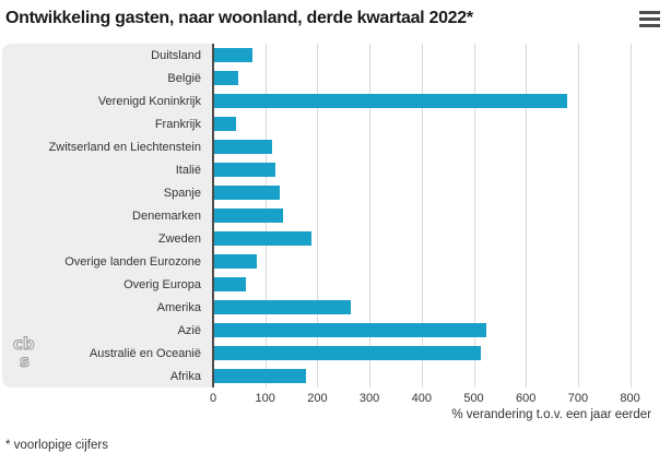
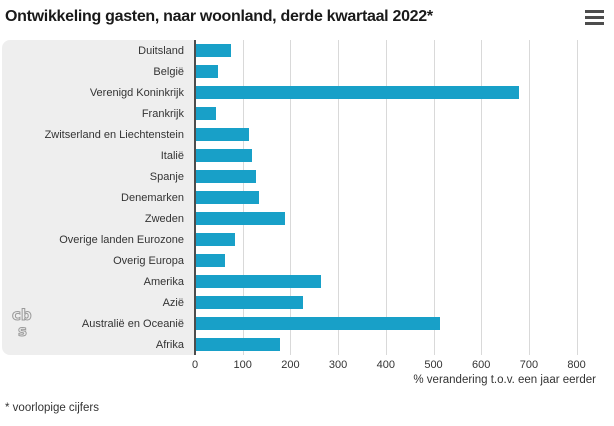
Azië: 520 -> 220
